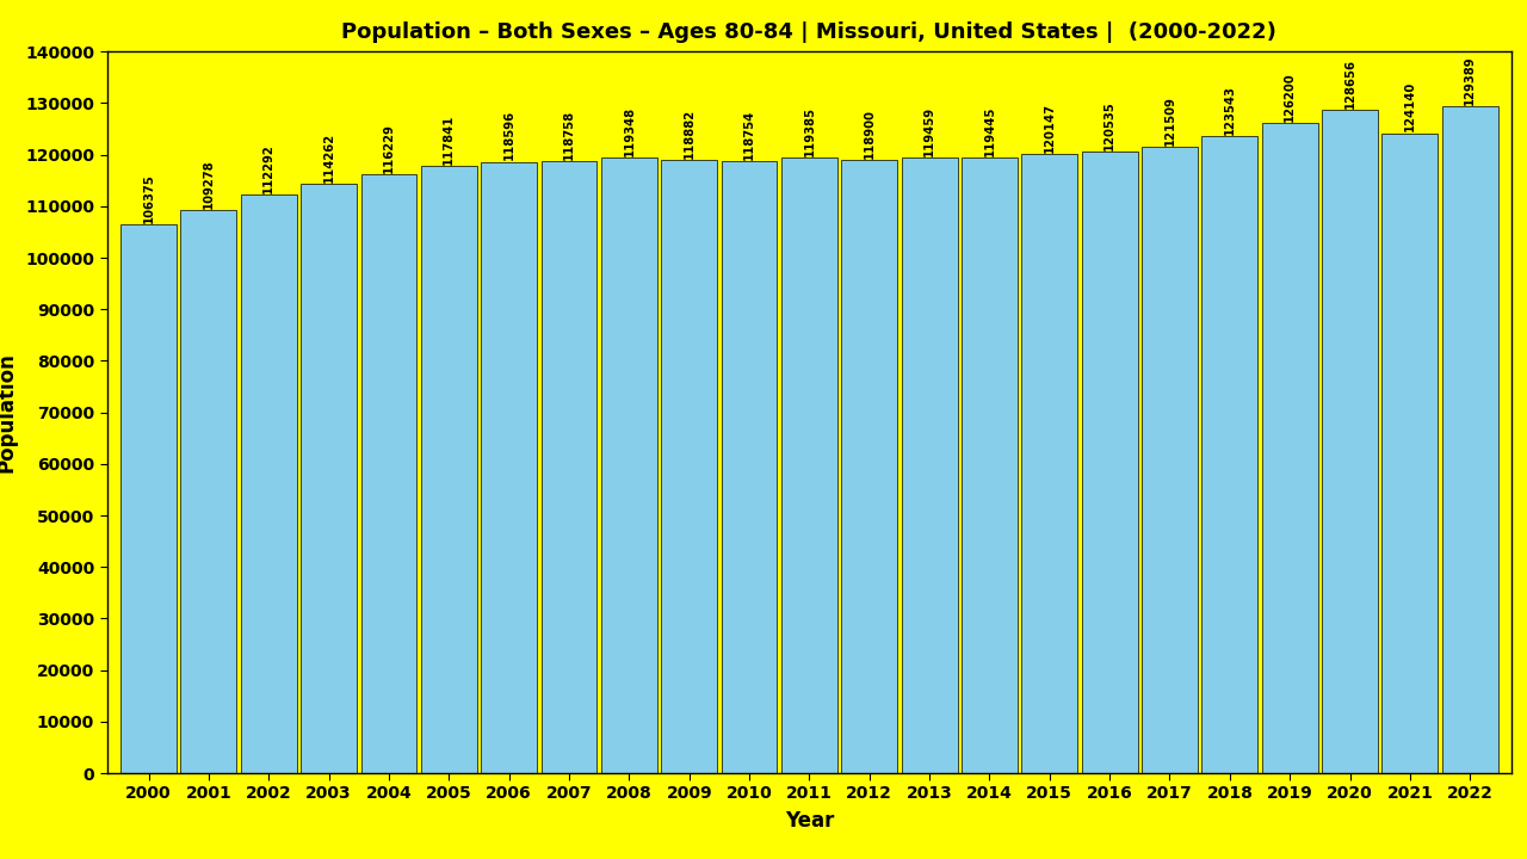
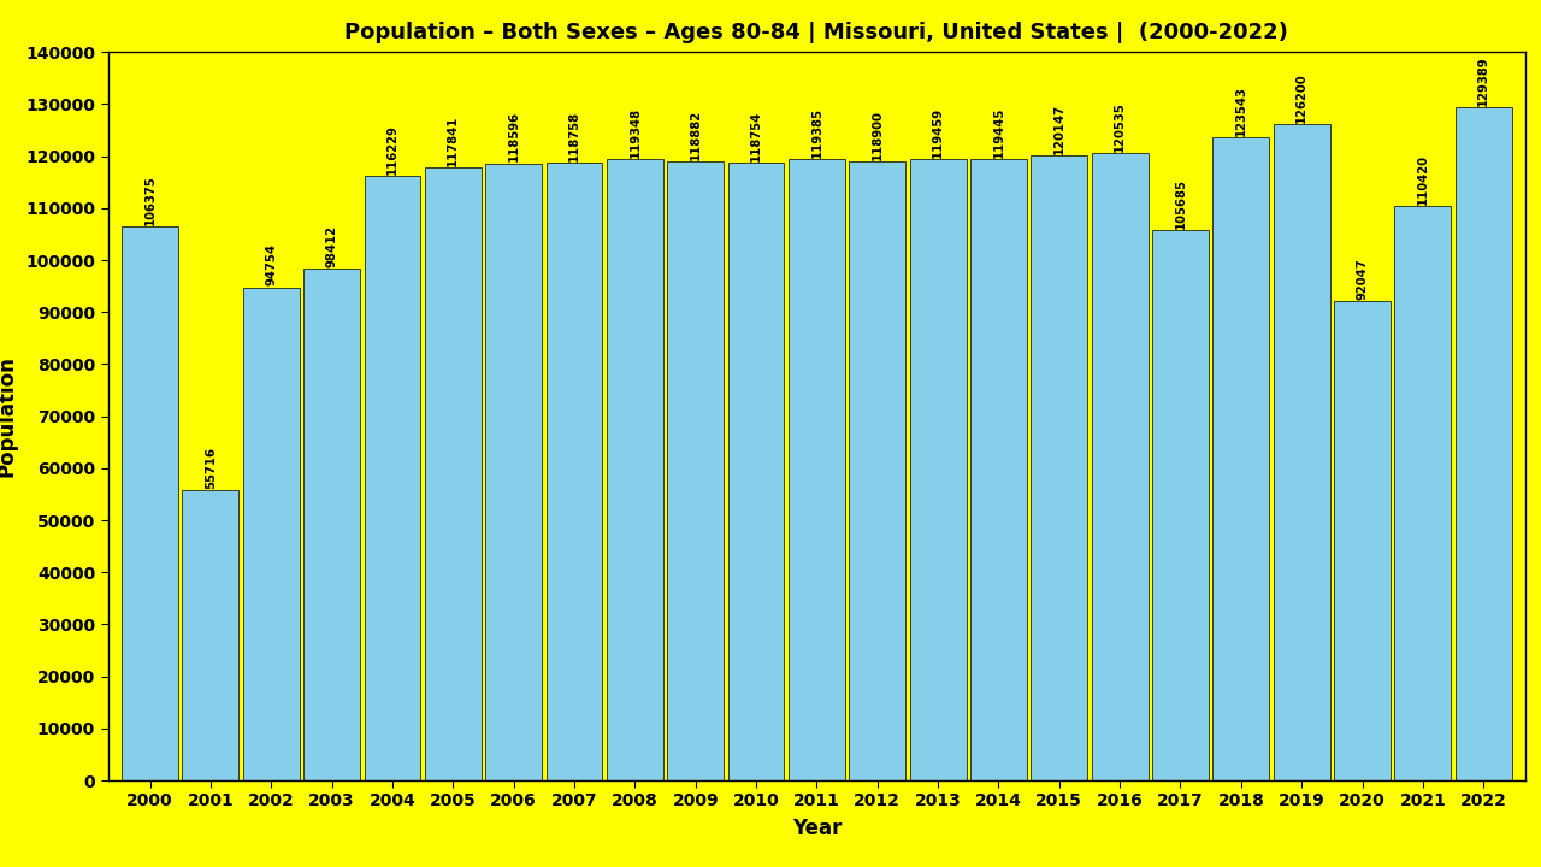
2001: 109278 -> 55716
2002: 112292 -> 94754
2003: 114262 -> 98412
2017: 121509 -> 105685
2020: 128656 -> 92047
2021: 124140 -> 110420
